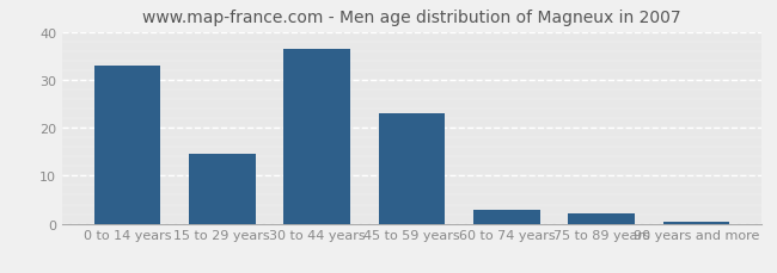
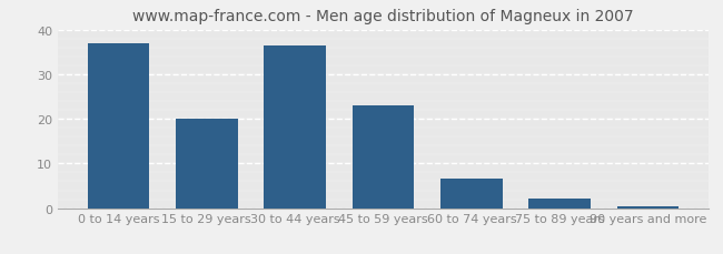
0 to 14 years: 33.0 -> 37.0
15 to 29 years: 14.5 -> 20.0
60 to 74 years: 3.0 -> 6.5
